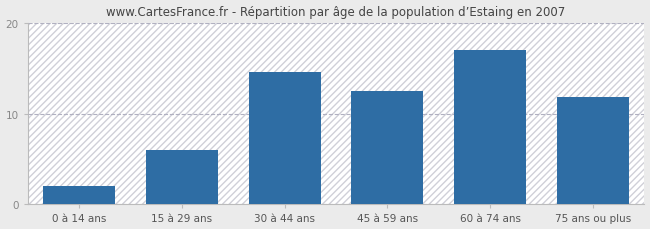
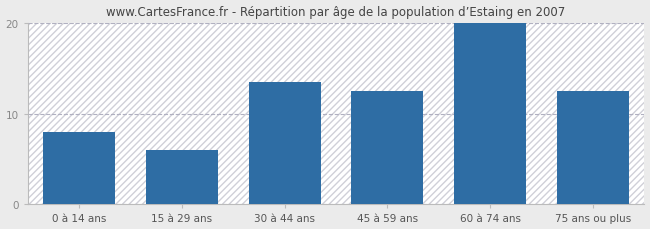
0 à 14 ans: 2.0 -> 8.0
30 à 44 ans: 14.6 -> 13.5
60 à 74 ans: 17.0 -> 20.0
75 ans ou plus: 11.8 -> 12.5
